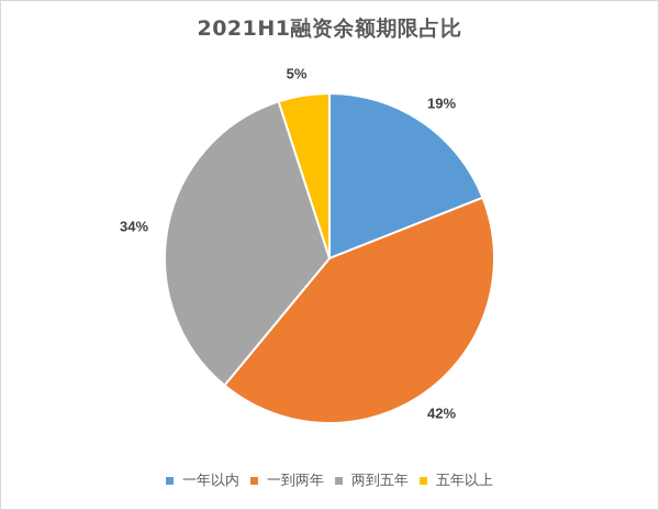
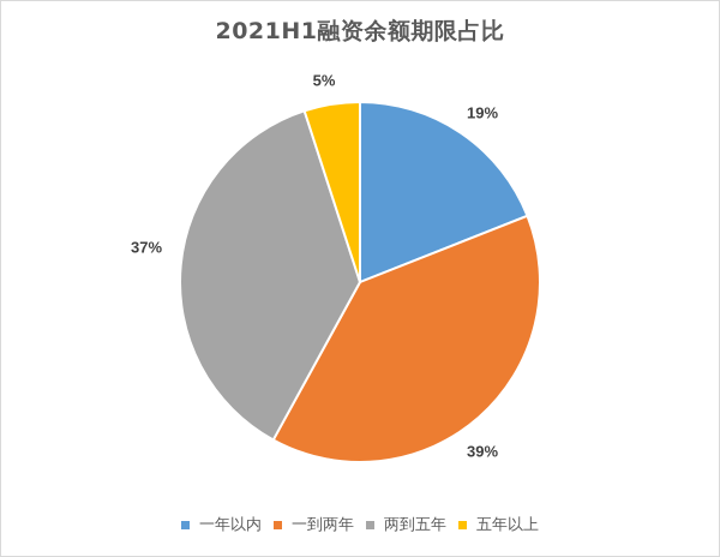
一到两年: 42% -> 39%
两到五年: 34% -> 37%
